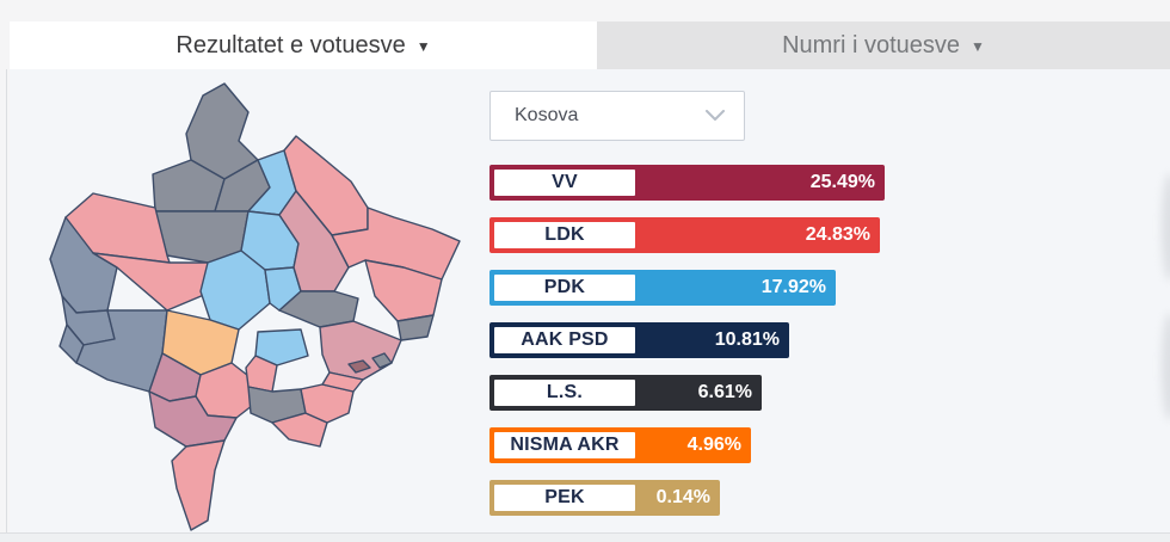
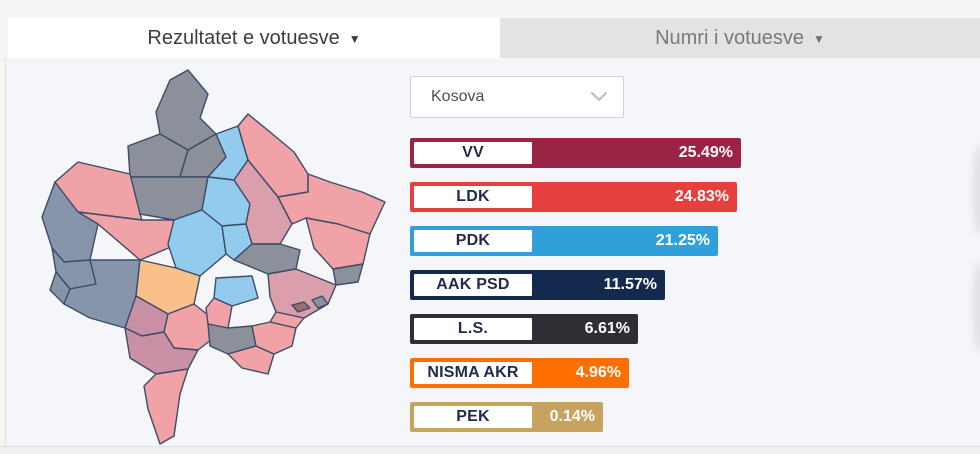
PDK: 17.92% -> 21.25%
AAK PSD: 10.81% -> 11.57%
